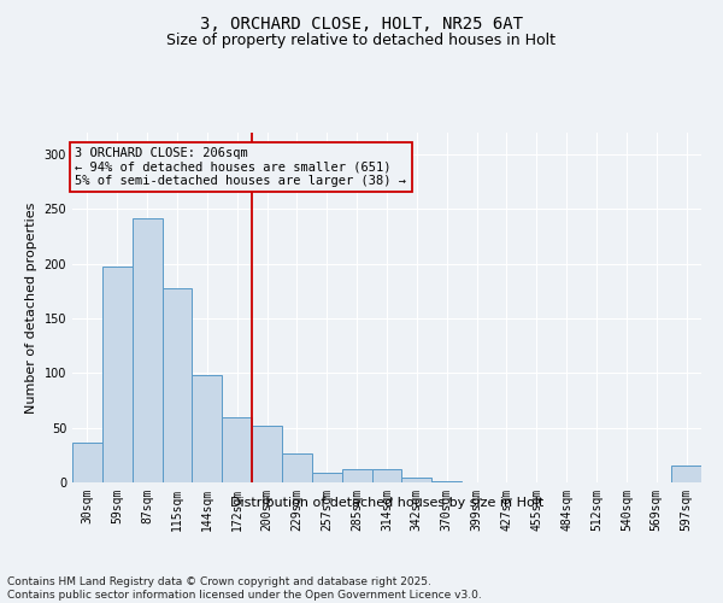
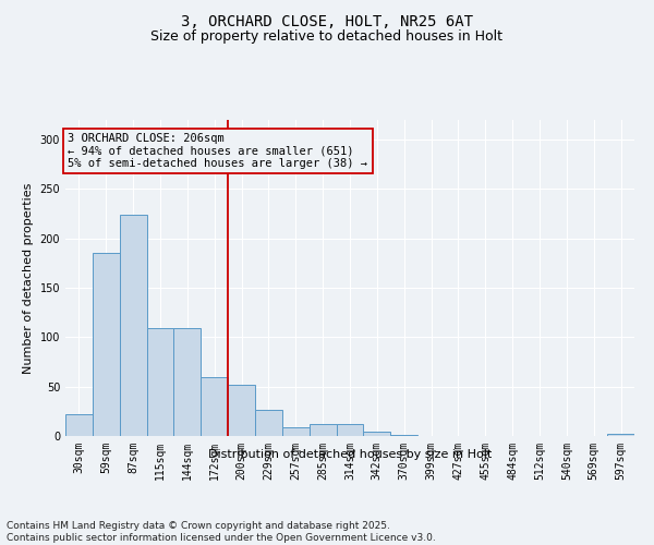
30sqm: 36 -> 22
59sqm: 198 -> 185
87sqm: 242 -> 224
115sqm: 178 -> 109
144sqm: 98 -> 109
597sqm: 16 -> 2
